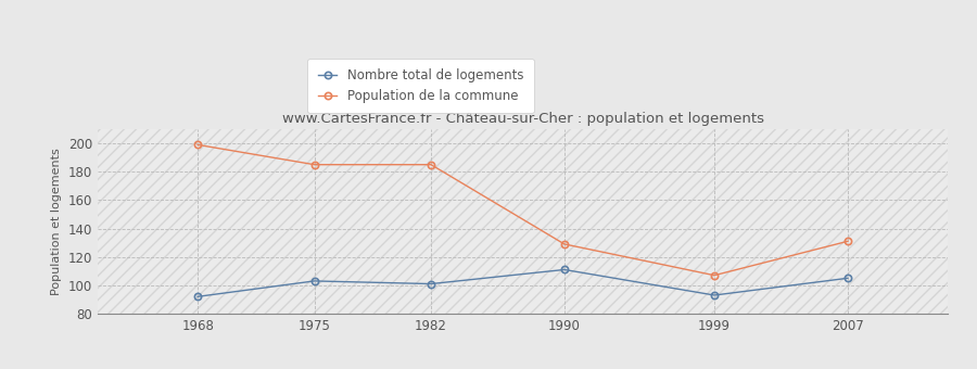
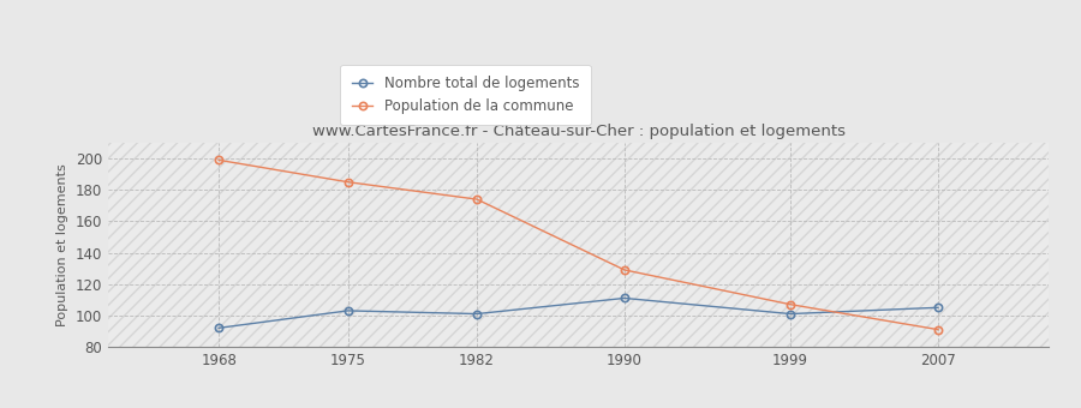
Population de la commune/1982: 185 -> 174
Nombre total de logements/1999: 93 -> 101
Population de la commune/2007: 131 -> 91
